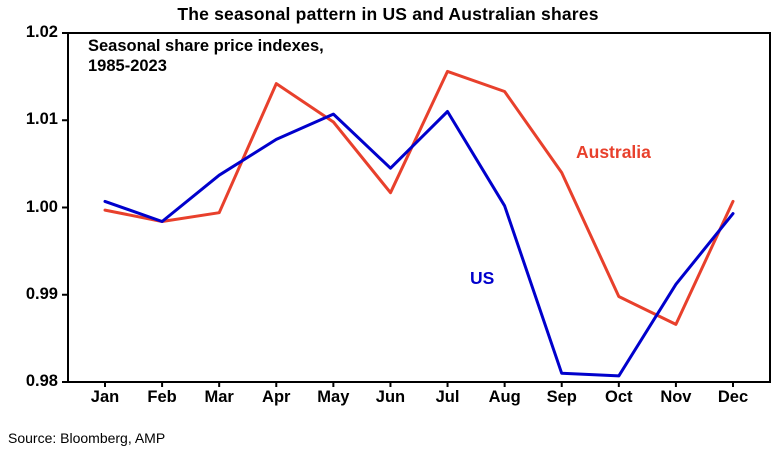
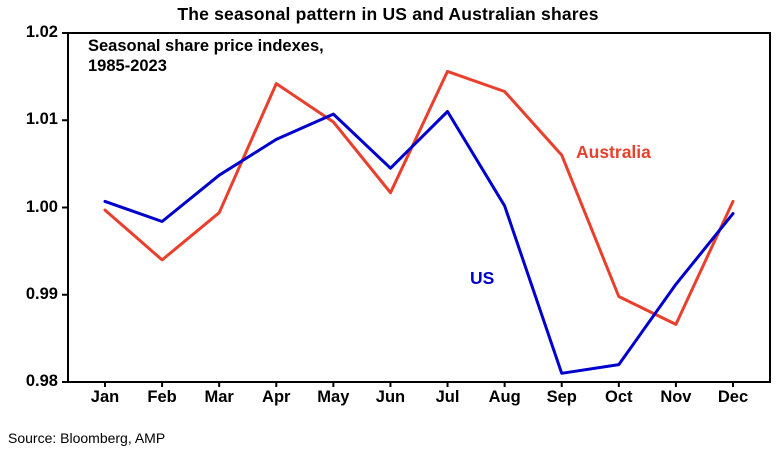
Australia/Feb: 0.998 -> 0.994
Australia/Sep: 1.004 -> 1.006
US/Oct: 0.981 -> 0.982
